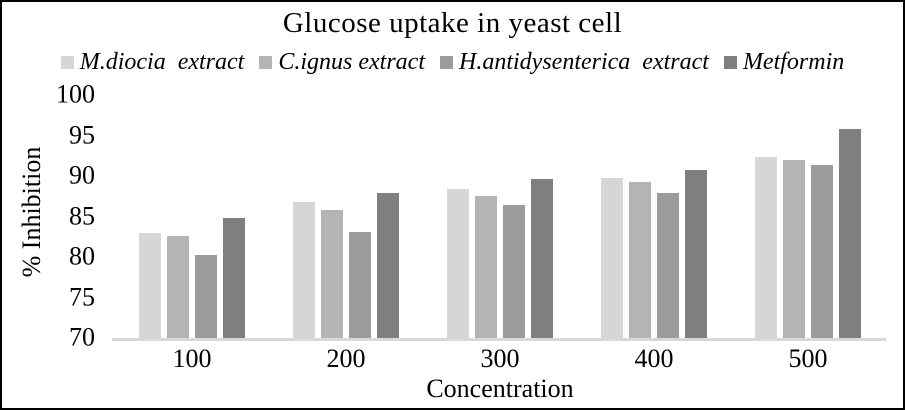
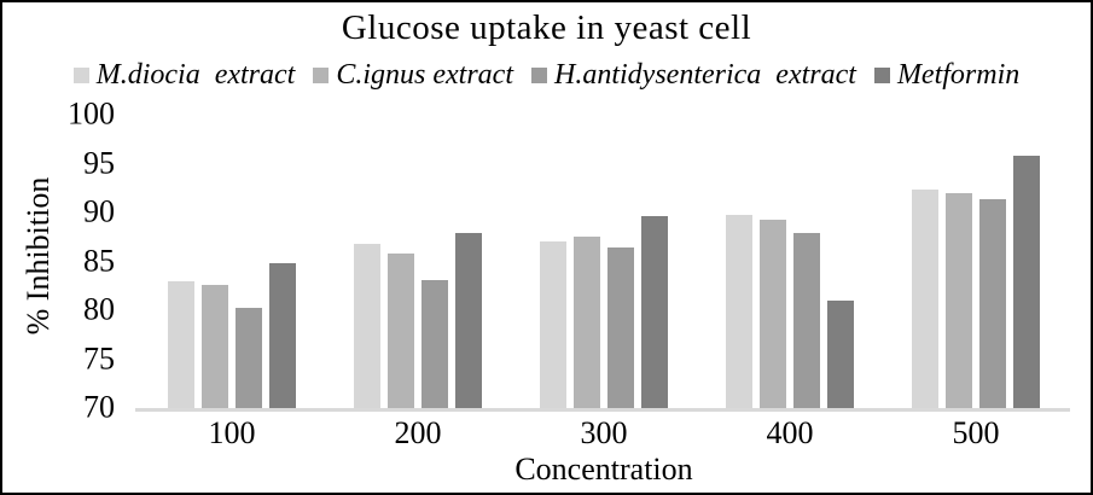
M.diocia extract/300: 88 -> 87
Metformin/400: 91 -> 81
